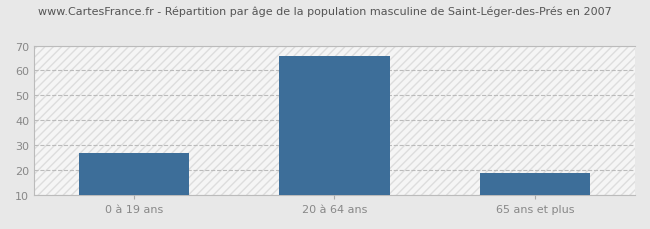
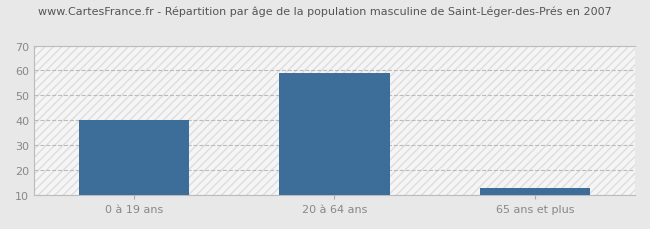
0 à 19 ans: 27 -> 40
20 à 64 ans: 66 -> 59
65 ans et plus: 19 -> 13
